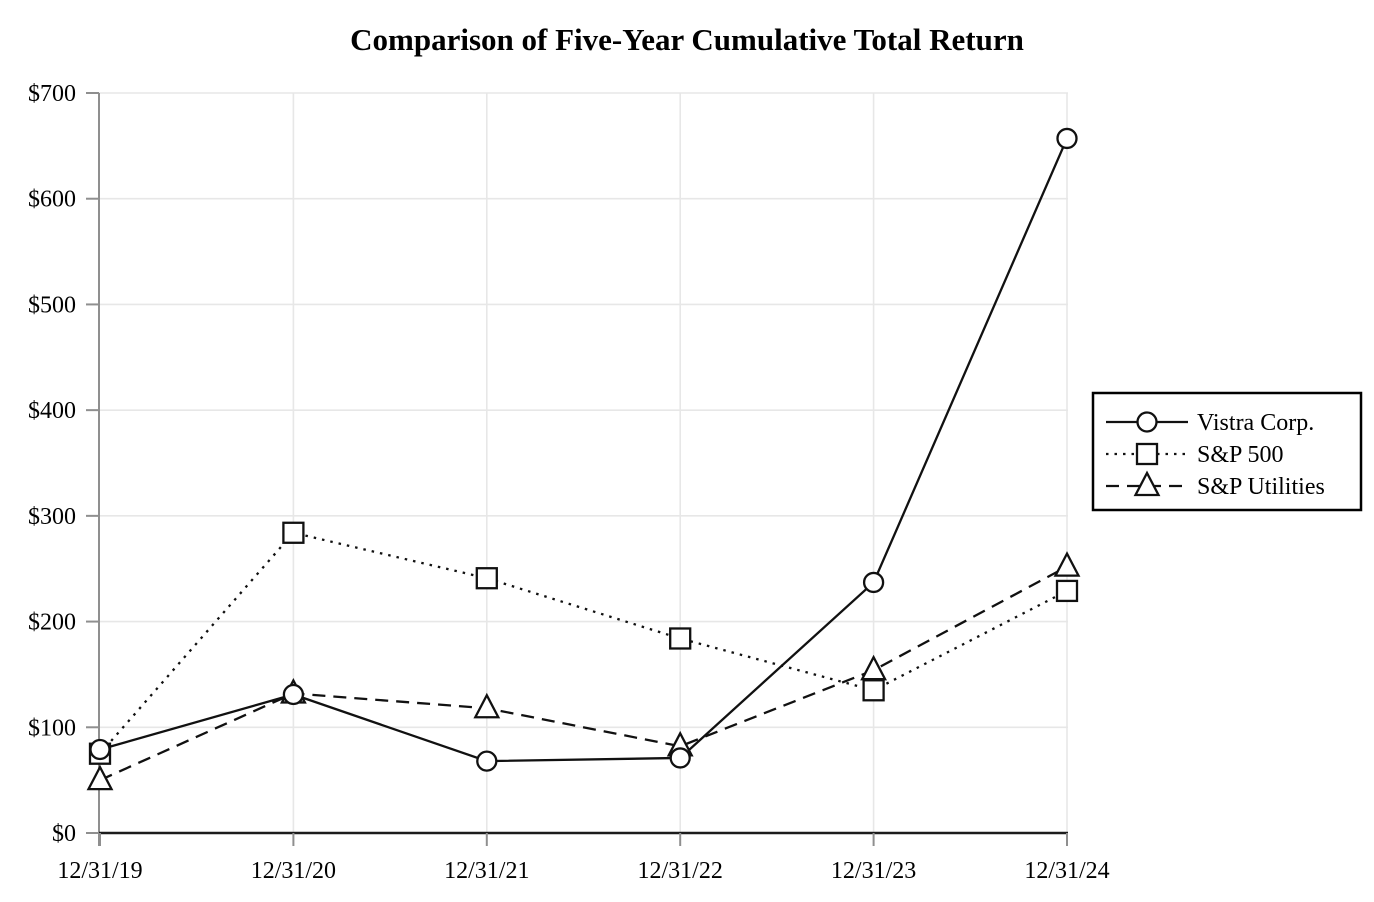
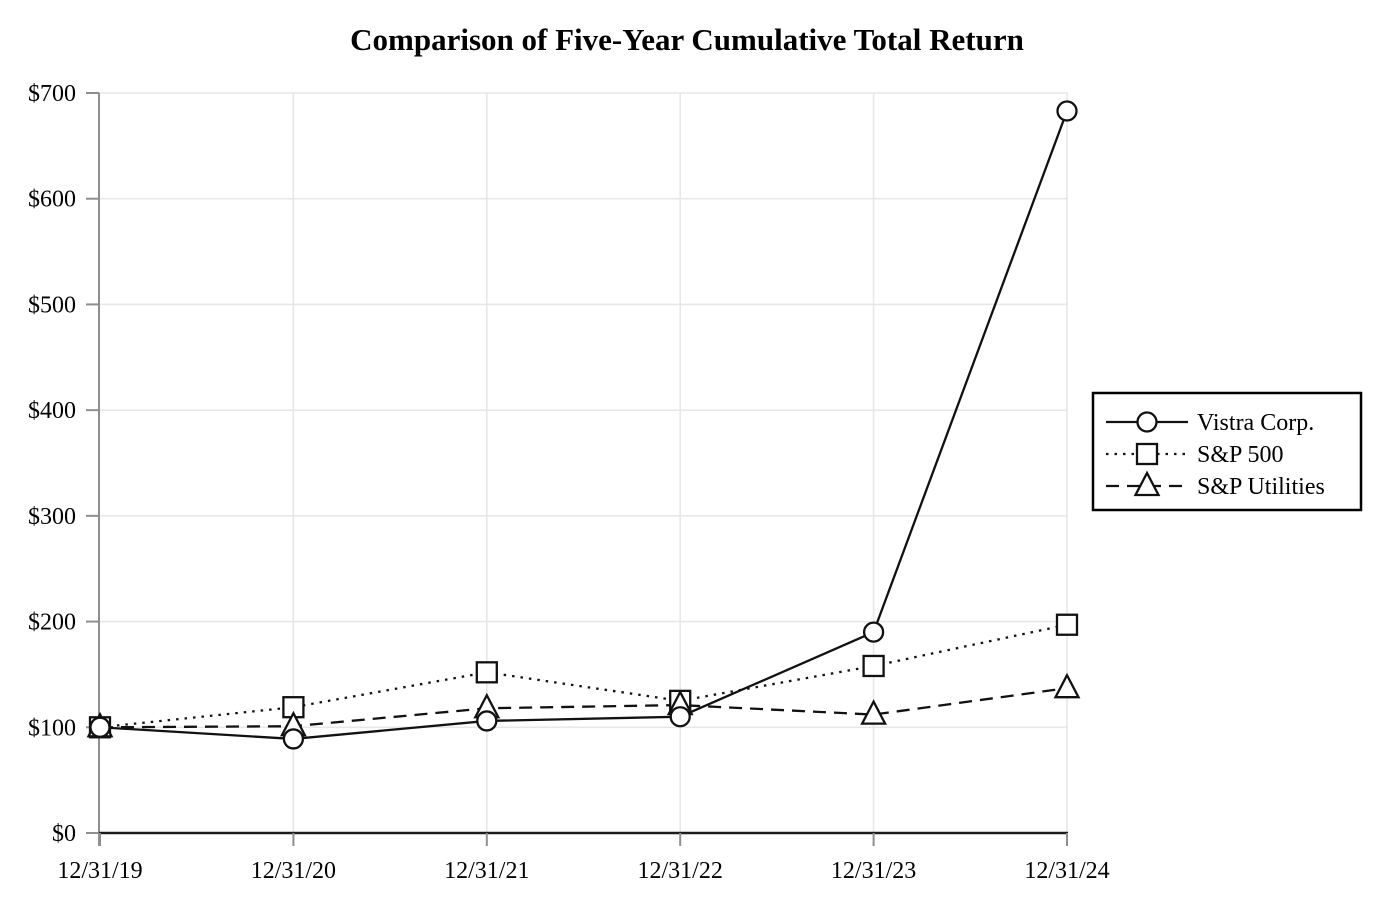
Vistra Corp./12/31/19: $79 -> $100
S&P 500/12/31/19: $75 -> $100
S&P Utilities/12/31/19: $50 -> $100
Vistra Corp./12/31/20: $131 -> $89
S&P 500/12/31/20: $284 -> $119
S&P Utilities/12/31/20: $132 -> $101
Vistra Corp./12/31/21: $68 -> $106
S&P 500/12/31/21: $241 -> $152
Vistra Corp./12/31/22: $71 -> $110
S&P 500/12/31/22: $184 -> $125
S&P Utilities/12/31/22: $82 -> $121
Vistra Corp./12/31/23: $237 -> $190
S&P 500/12/31/23: $135 -> $158
S&P Utilities/12/31/23: $154 -> $112
Vistra Corp./12/31/24: $657 -> $683
S&P 500/12/31/24: $229 -> $197
S&P Utilities/12/31/24: $252 -> $137
